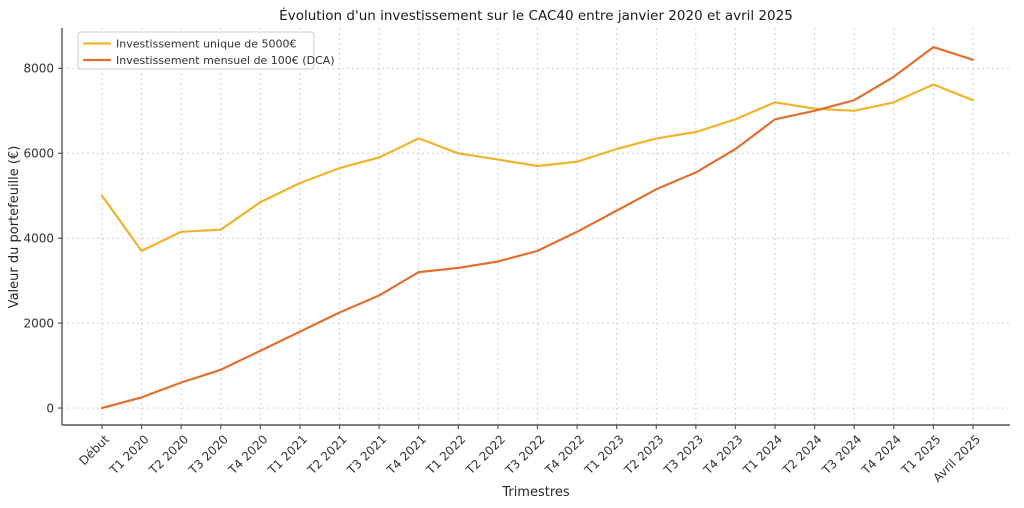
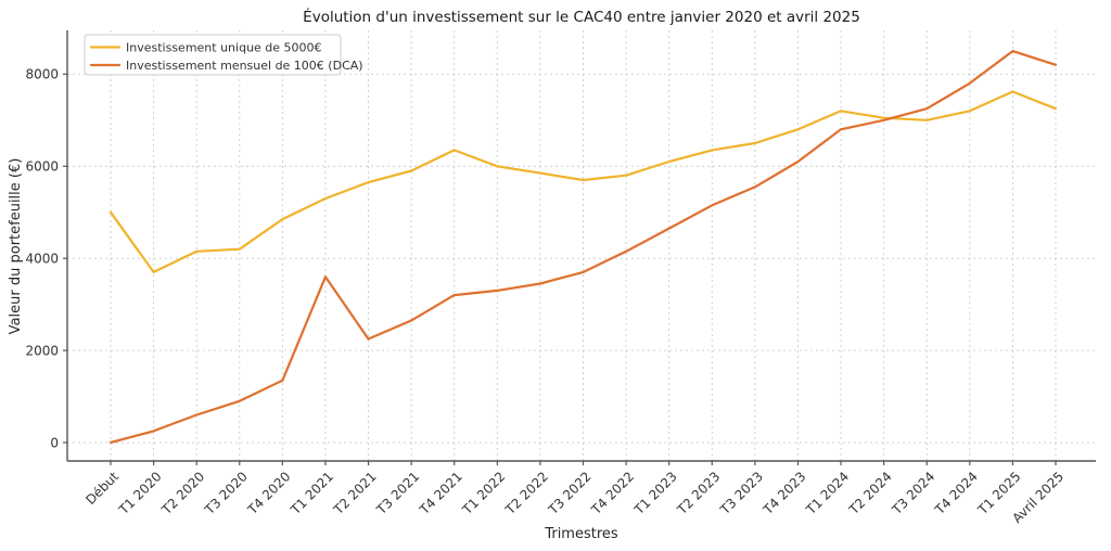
Investissement mensuel de 100€ (DCA)/T1 2021: 1800 -> 3600
